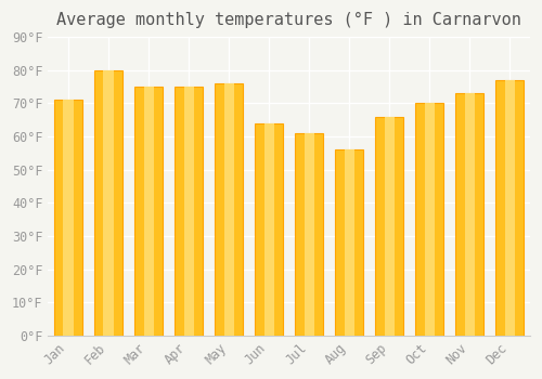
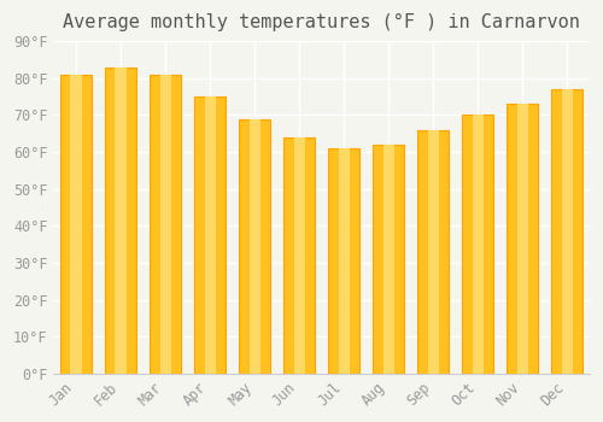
Jan: 71°F -> 81°F
Feb: 80°F -> 83°F
Mar: 75°F -> 81°F
May: 76°F -> 69°F
Aug: 56°F -> 62°F
